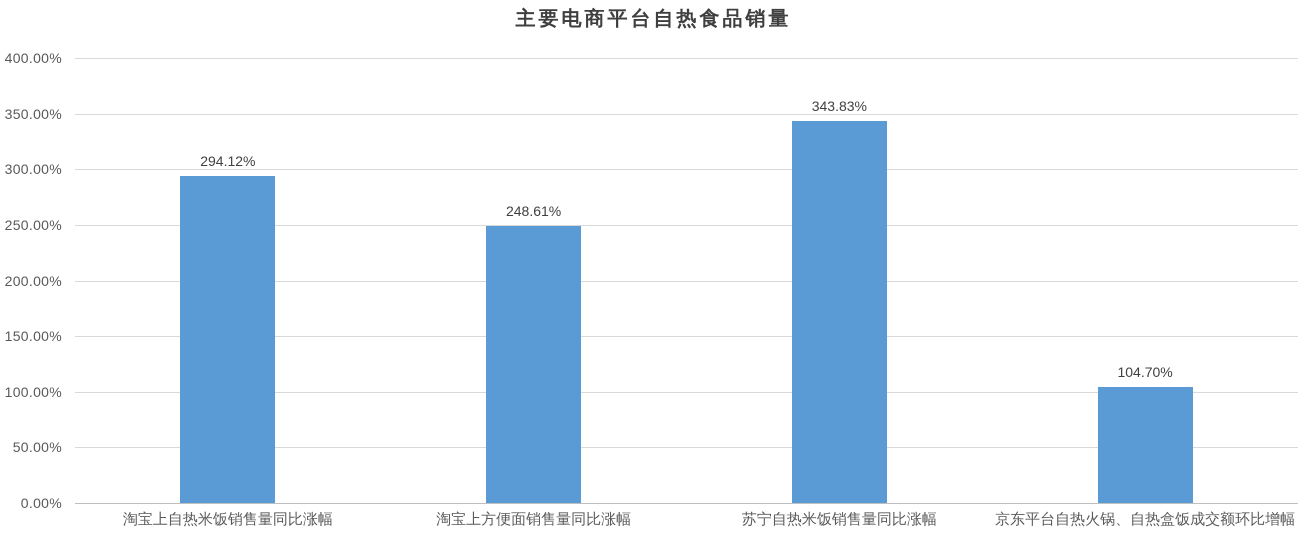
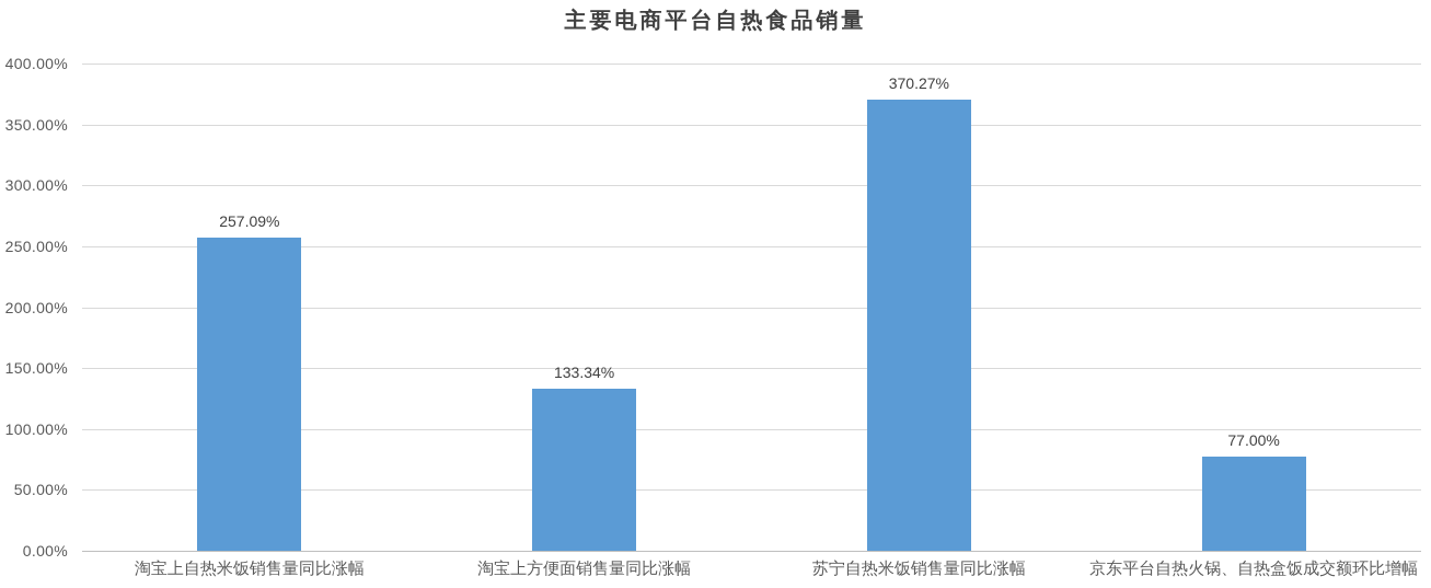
淘宝上自热米饭销售量同比涨幅: 294.12% -> 257.09%
淘宝上方便面销售量同比涨幅: 248.61% -> 133.34%
苏宁自热米饭销售量同比涨幅: 343.83% -> 370.27%
京东平台自热火锅、自热盒饭成交额环比增幅: 104.70% -> 77.00%
